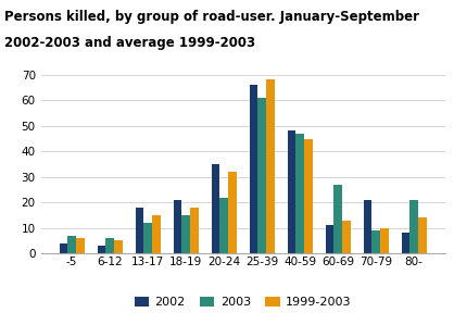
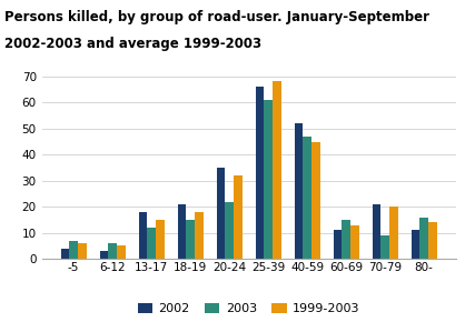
2002/40-59: 48 -> 52
2003/60-69: 27 -> 15
1999-2003/70-79: 10 -> 20
2002/80-: 8 -> 11
2003/80-: 21 -> 16
